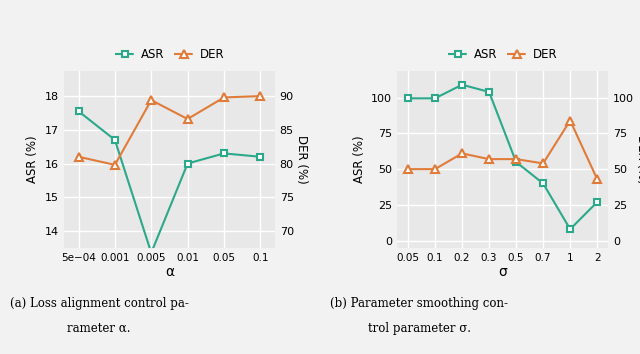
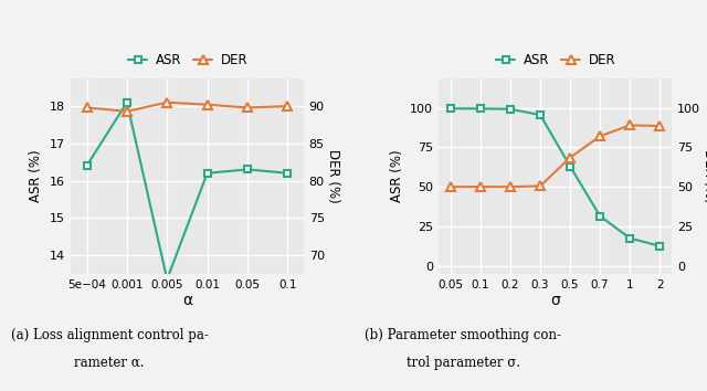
ASR/5e−04: 17.55 -> 16.40
DER/5e−04: 81.0 -> 89.8
ASR/0.001: 16.70 -> 18.10
DER/0.001: 79.8 -> 89.3
DER/0.005: 89.4 -> 90.5
ASR/0.01: 16.00 -> 16.20
DER/0.01: 86.6 -> 90.2
ASR/0.2: 109 -> 99
DER/0.2: 61 -> 50
ASR/0.3: 104 -> 96
DER/0.3: 57 -> 50
ASR/0.5: 55 -> 63
DER/0.5: 57 -> 68
ASR/0.7: 40 -> 32
DER/0.7: 54 -> 82
ASR/1: 8 -> 18
DER/1: 84 -> 89
ASR/2: 27 -> 12
DER/2: 43 -> 88
